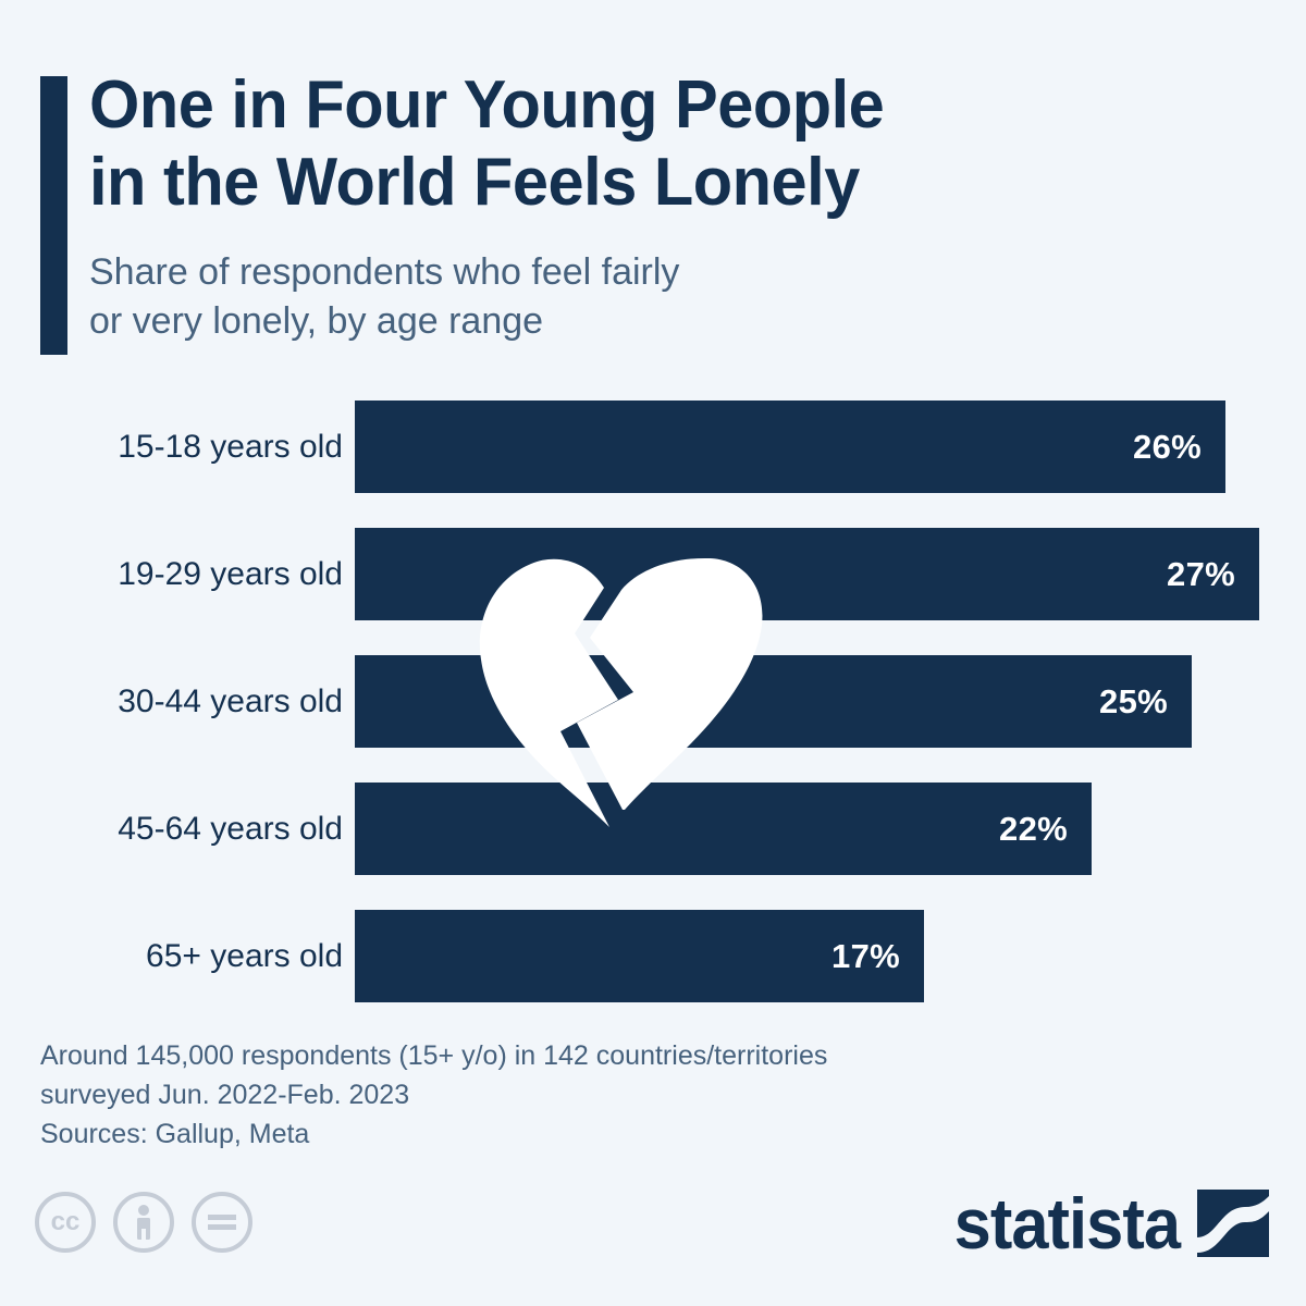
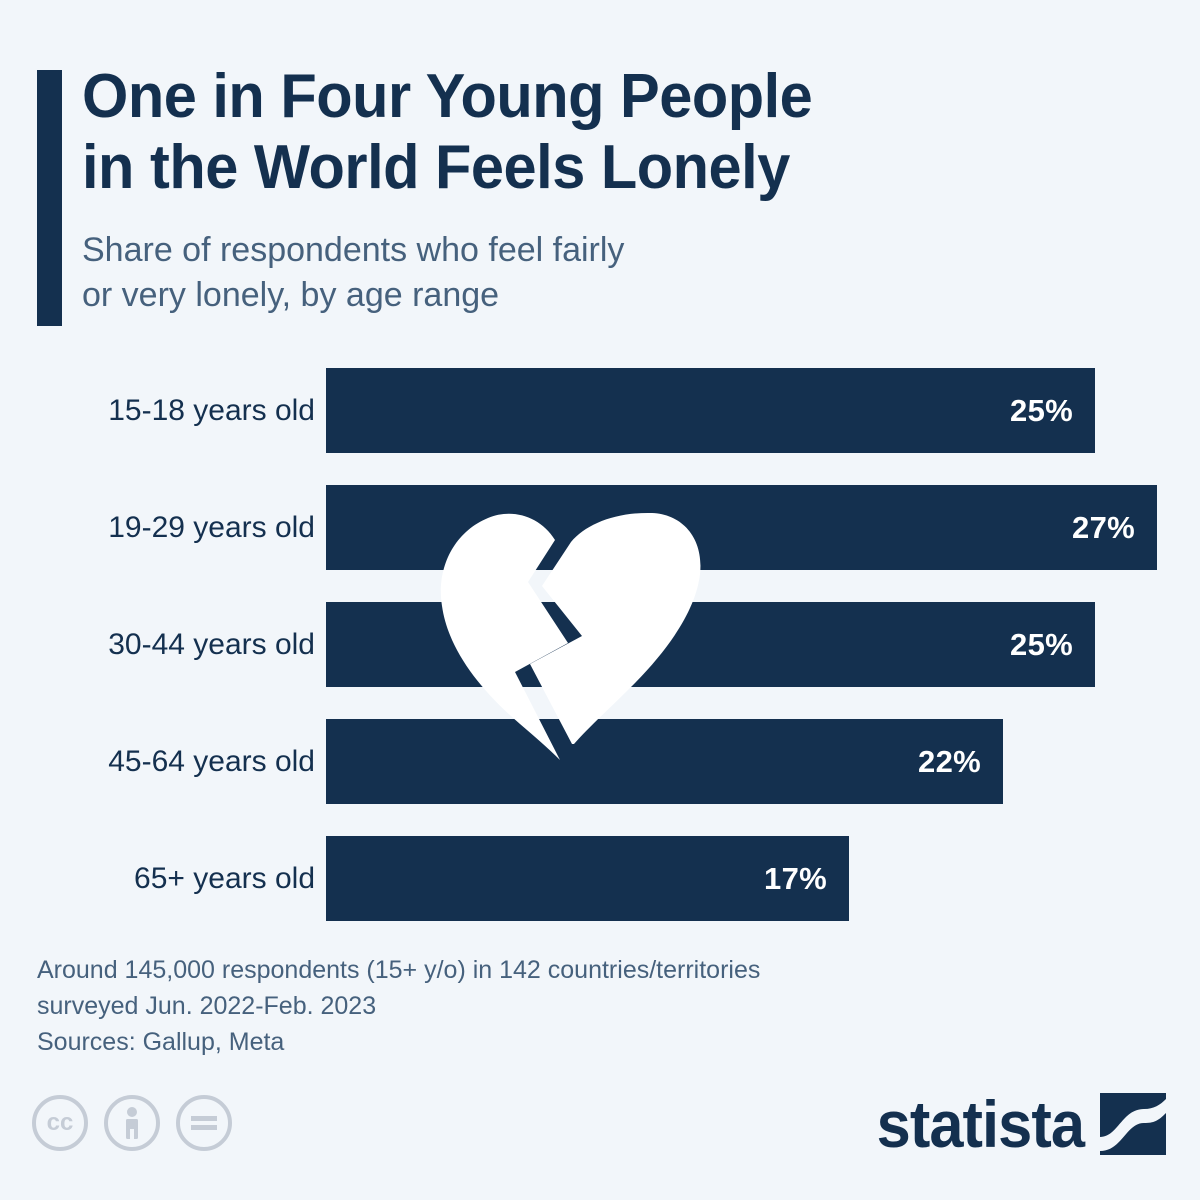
15-18 years old: 26% -> 25%
